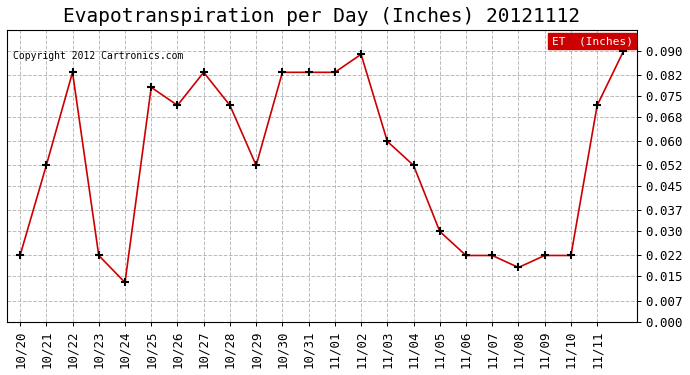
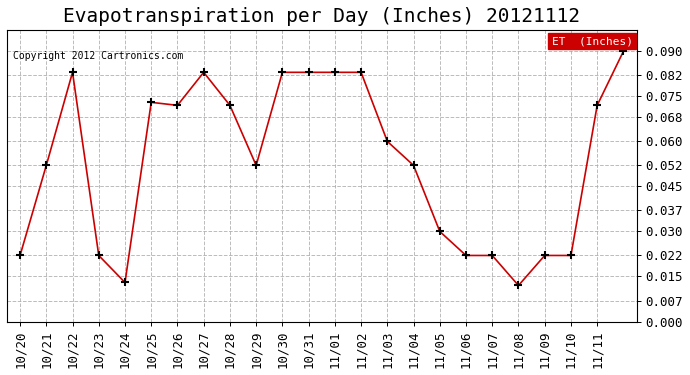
10/25: 0.078 -> 0.073
11/02: 0.089 -> 0.083
11/08: 0.018 -> 0.012
